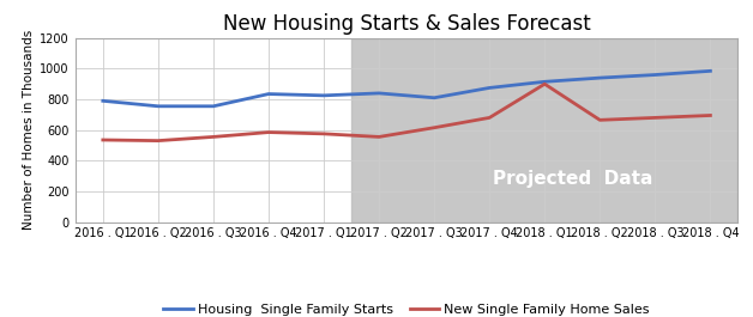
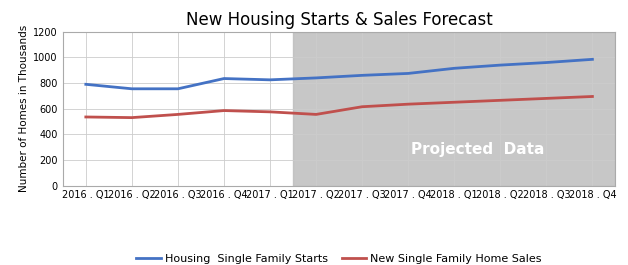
Housing Single Family Starts/2017 . Q3: 810 -> 860
New Single Family Home Sales/2017 . Q4: 680 -> 640
New Single Family Home Sales/2018 . Q1: 900 -> 650
